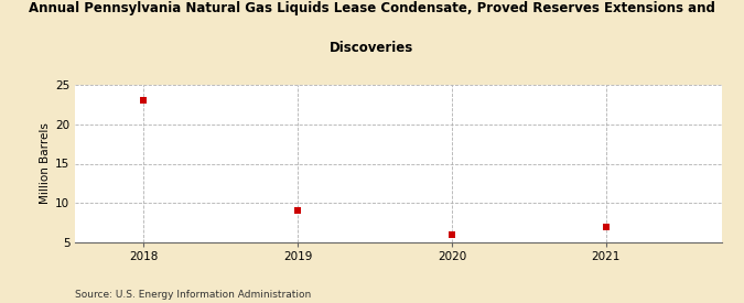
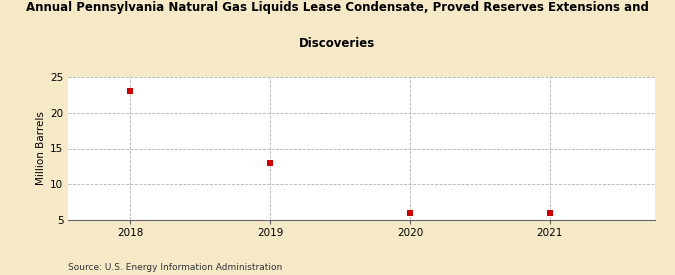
2019: 9 -> 13
2021: 7 -> 6
